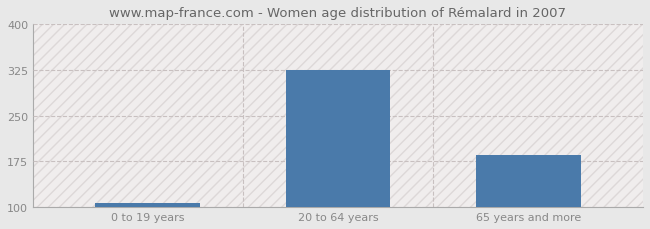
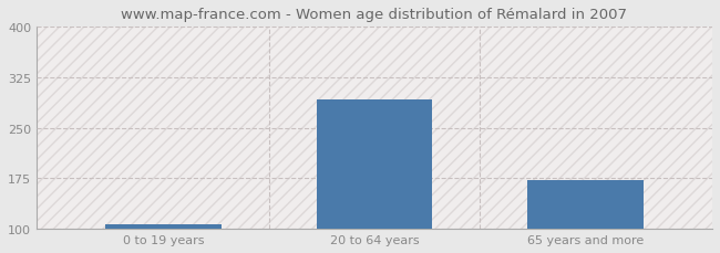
20 to 64 years: 325 -> 292
65 years and more: 185 -> 172
